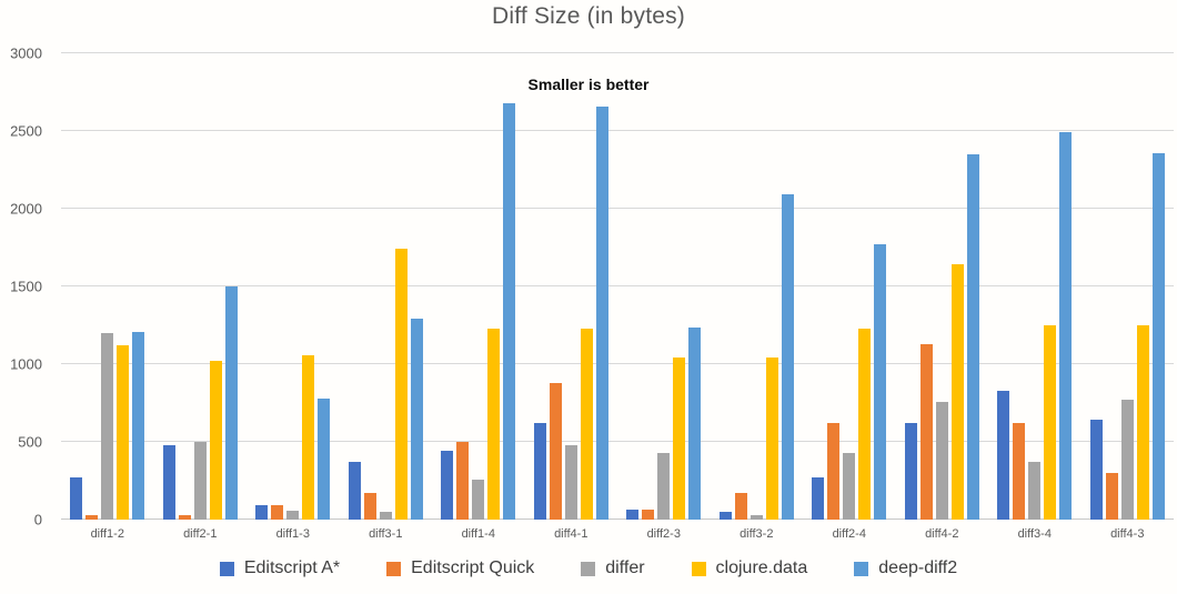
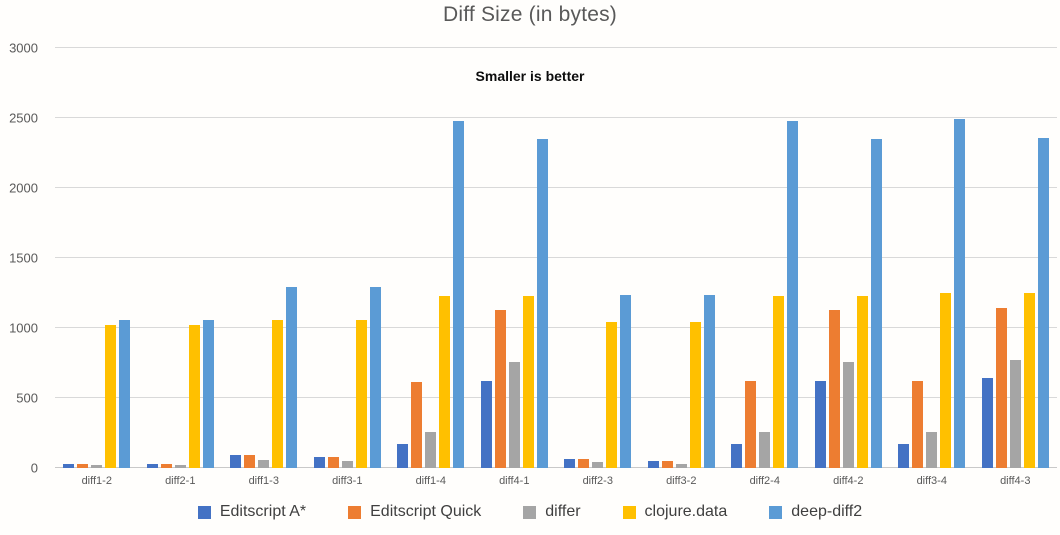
Editscript A*/diff1-2: 270 -> 30
differ/diff1-2: 1200 -> 20
clojure.data/diff1-2: 1120 -> 1020
deep-diff2/diff1-2: 1210 -> 1060
Editscript A*/diff2-1: 480 -> 30
differ/diff2-1: 500 -> 20
deep-diff2/diff2-1: 1500 -> 1060
deep-diff2/diff1-3: 780 -> 1290
Editscript A*/diff3-1: 370 -> 80
Editscript Quick/diff3-1: 170 -> 80
clojure.data/diff3-1: 1740 -> 1060
Editscript A*/diff1-4: 440 -> 170
Editscript Quick/diff1-4: 500 -> 620
deep-diff2/diff1-4: 2680 -> 2480
Editscript Quick/diff4-1: 880 -> 1130
differ/diff4-1: 480 -> 760
deep-diff2/diff4-1: 2660 -> 2350
differ/diff2-3: 430 -> 40
Editscript Quick/diff3-2: 170 -> 50
deep-diff2/diff3-2: 2090 -> 1240
Editscript A*/diff2-4: 270 -> 170
differ/diff2-4: 430 -> 260
deep-diff2/diff2-4: 1770 -> 2480
clojure.data/diff4-2: 1640 -> 1230
Editscript A*/diff3-4: 830 -> 170
differ/diff3-4: 370 -> 260
Editscript Quick/diff4-3: 300 -> 1140
